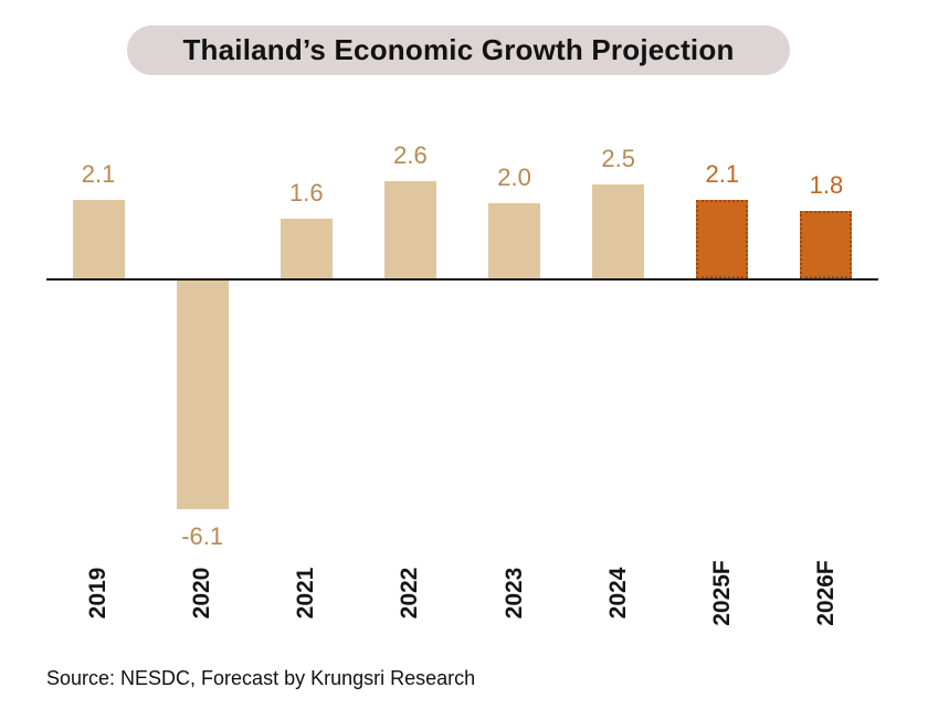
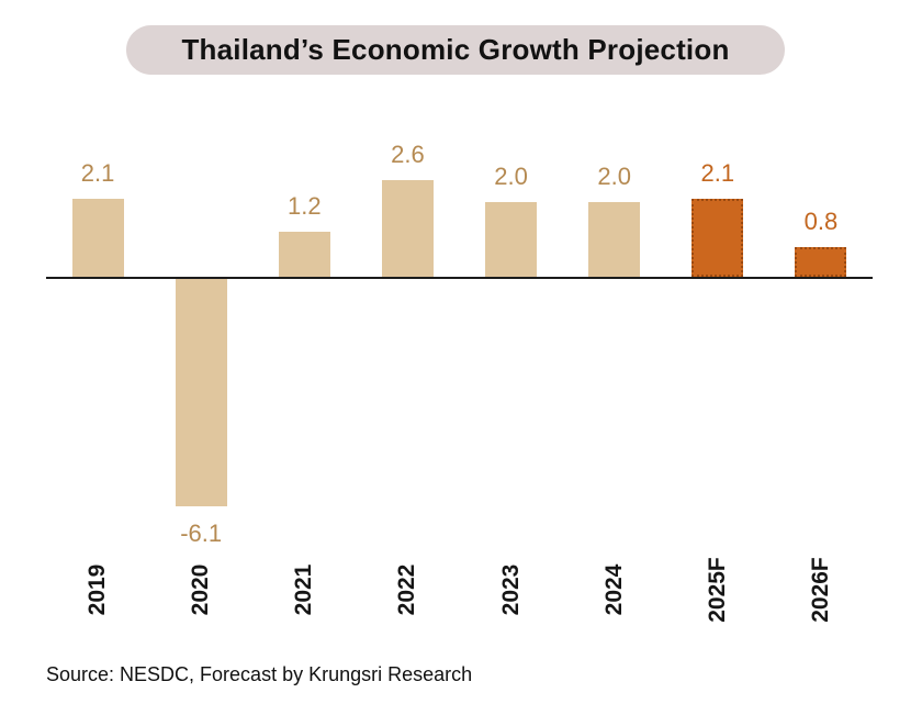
2021: 1.6 -> 1.2
2024: 2.5 -> 2.0
2026F: 1.8 -> 0.8
